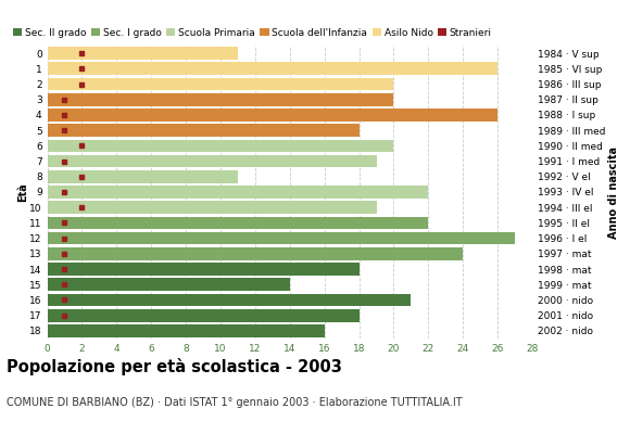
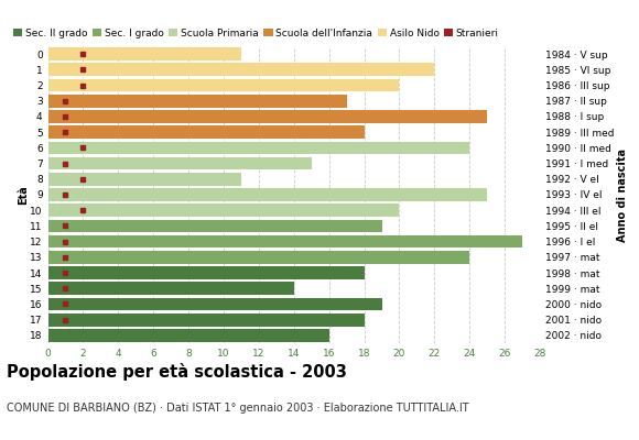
1: 26 -> 22
3: 20 -> 17
4: 26 -> 25
6: 20 -> 24
7: 19 -> 15
9: 22 -> 25
10: 19 -> 20
11: 22 -> 19
16: 21 -> 19
